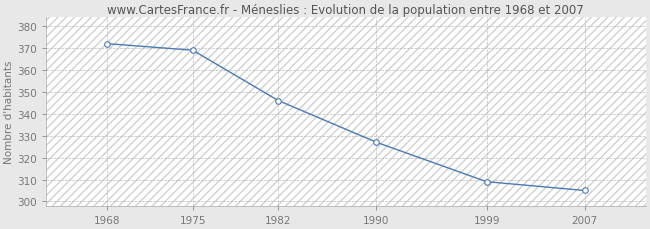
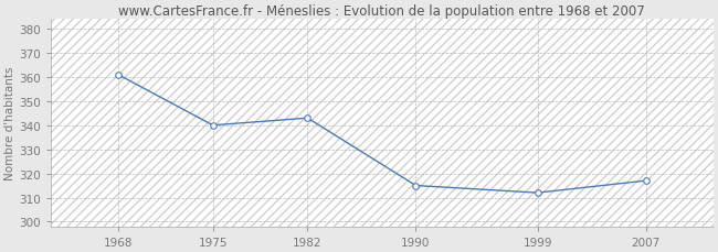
1968: 372 -> 361
1975: 369 -> 340
1982: 346 -> 343
1990: 327 -> 315
1999: 309 -> 312
2007: 305 -> 317
